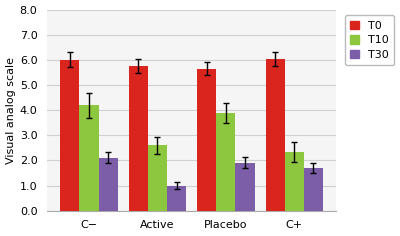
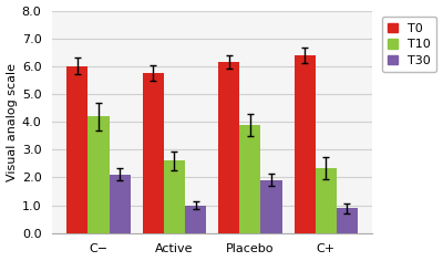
T0/Placebo: 5.65 -> 6.15
T0/C+: 6.05 -> 6.40
T30/C+: 1.7 -> 0.9
